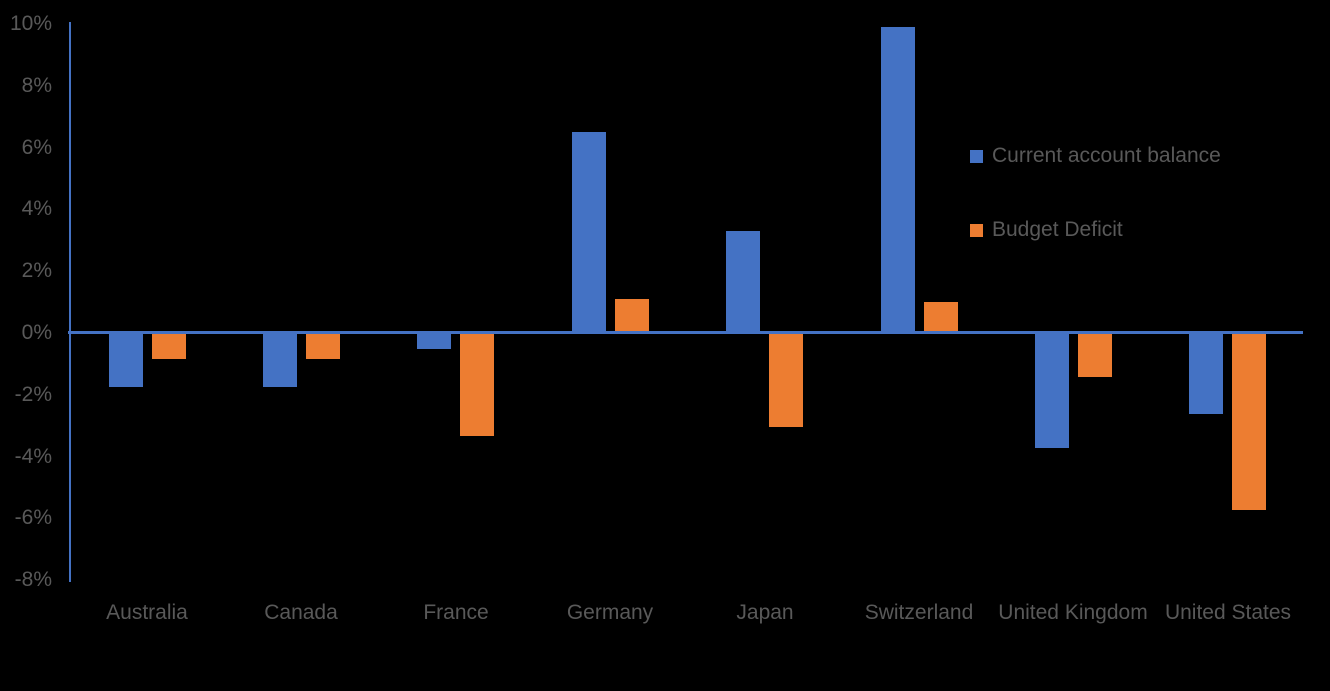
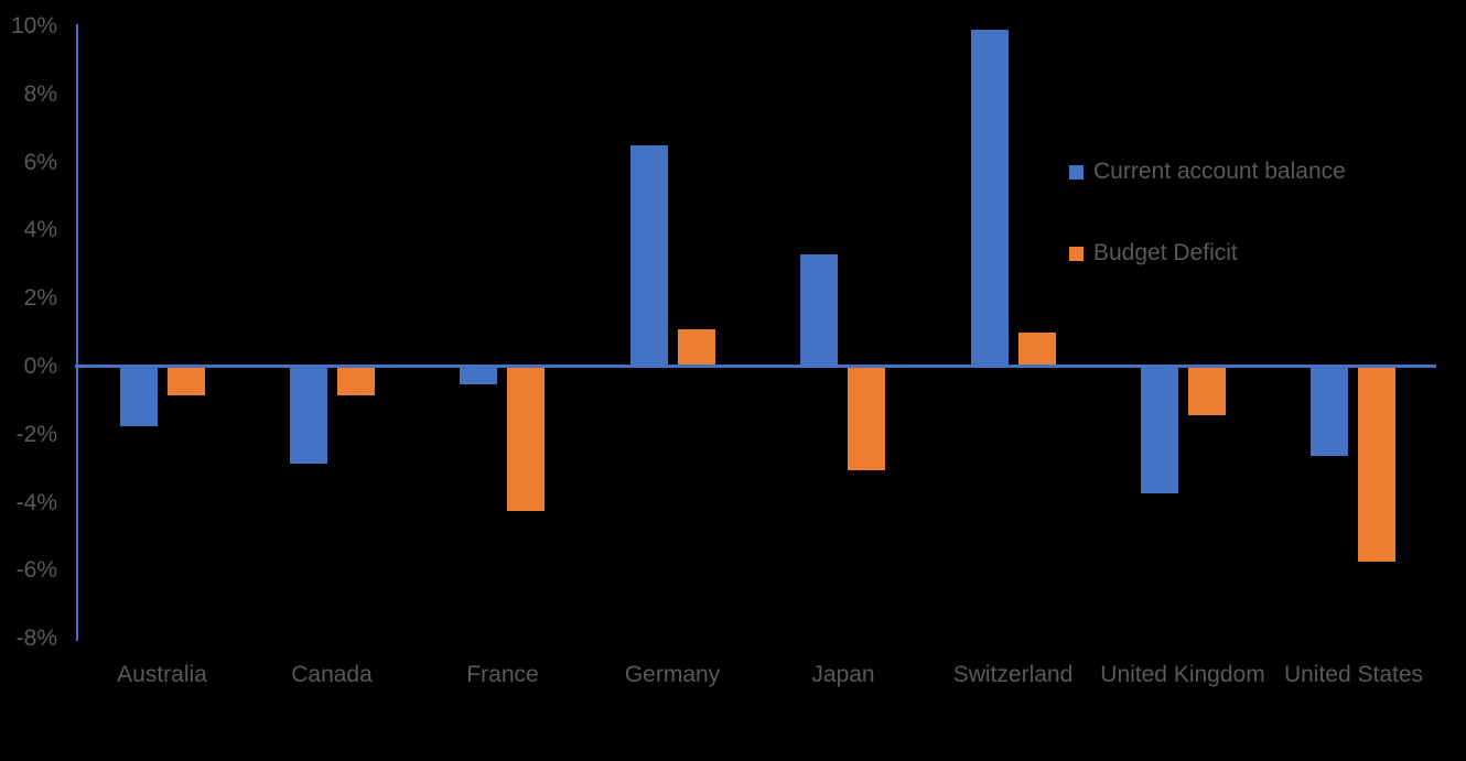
Current account balance/Canada: -1.7% -> -2.8%
Budget Deficit/France: -3.3% -> -4.2%
